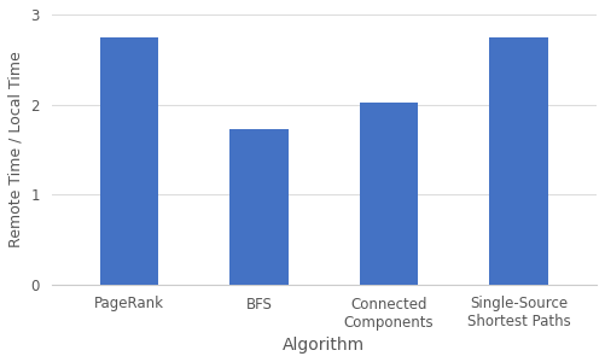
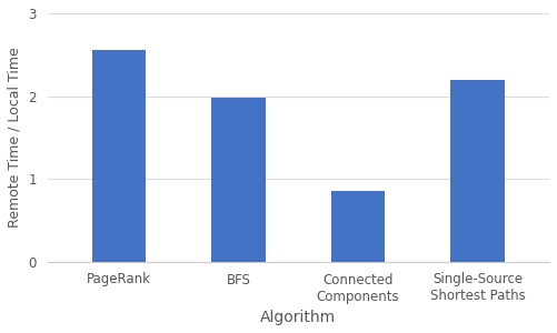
PageRank: 2.75 -> 2.56
BFS: 1.73 -> 1.98
Connected Components: 2.02 -> 0.86
Single-Source Shortest Paths: 2.75 -> 2.20
